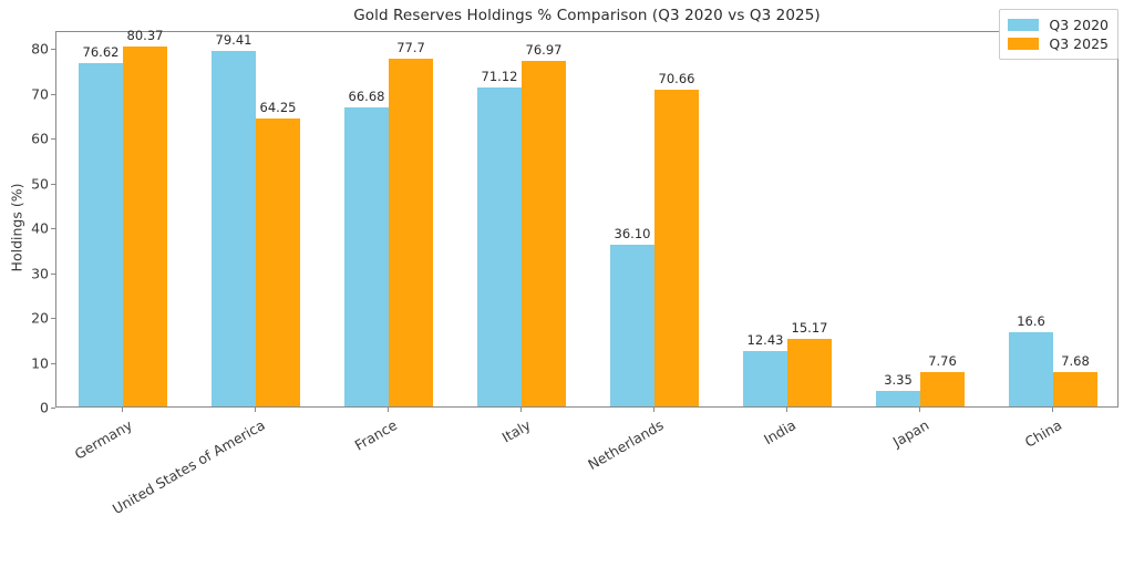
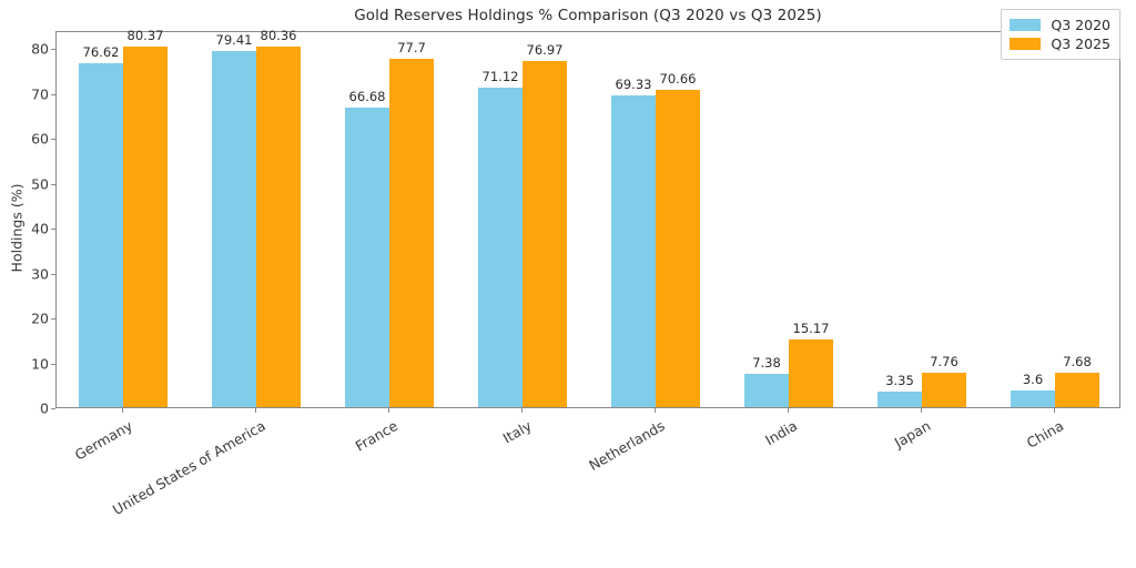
Q3 2025/United States of America: 64.25 -> 80.36
Q3 2020/Netherlands: 36.10 -> 69.33
Q3 2020/India: 12.43 -> 7.38
Q3 2020/China: 16.6 -> 3.6
